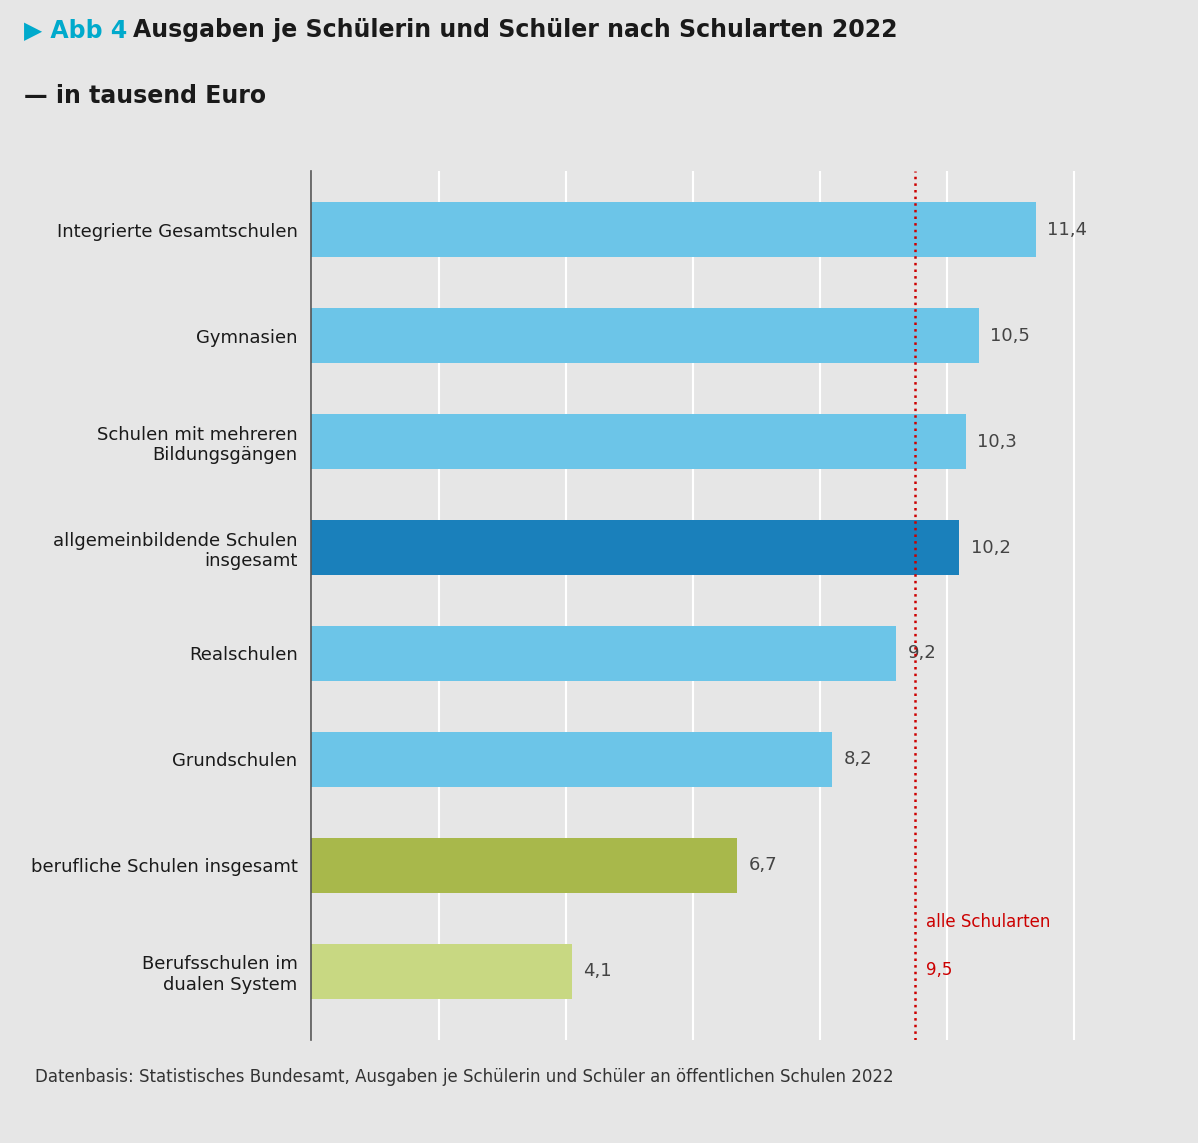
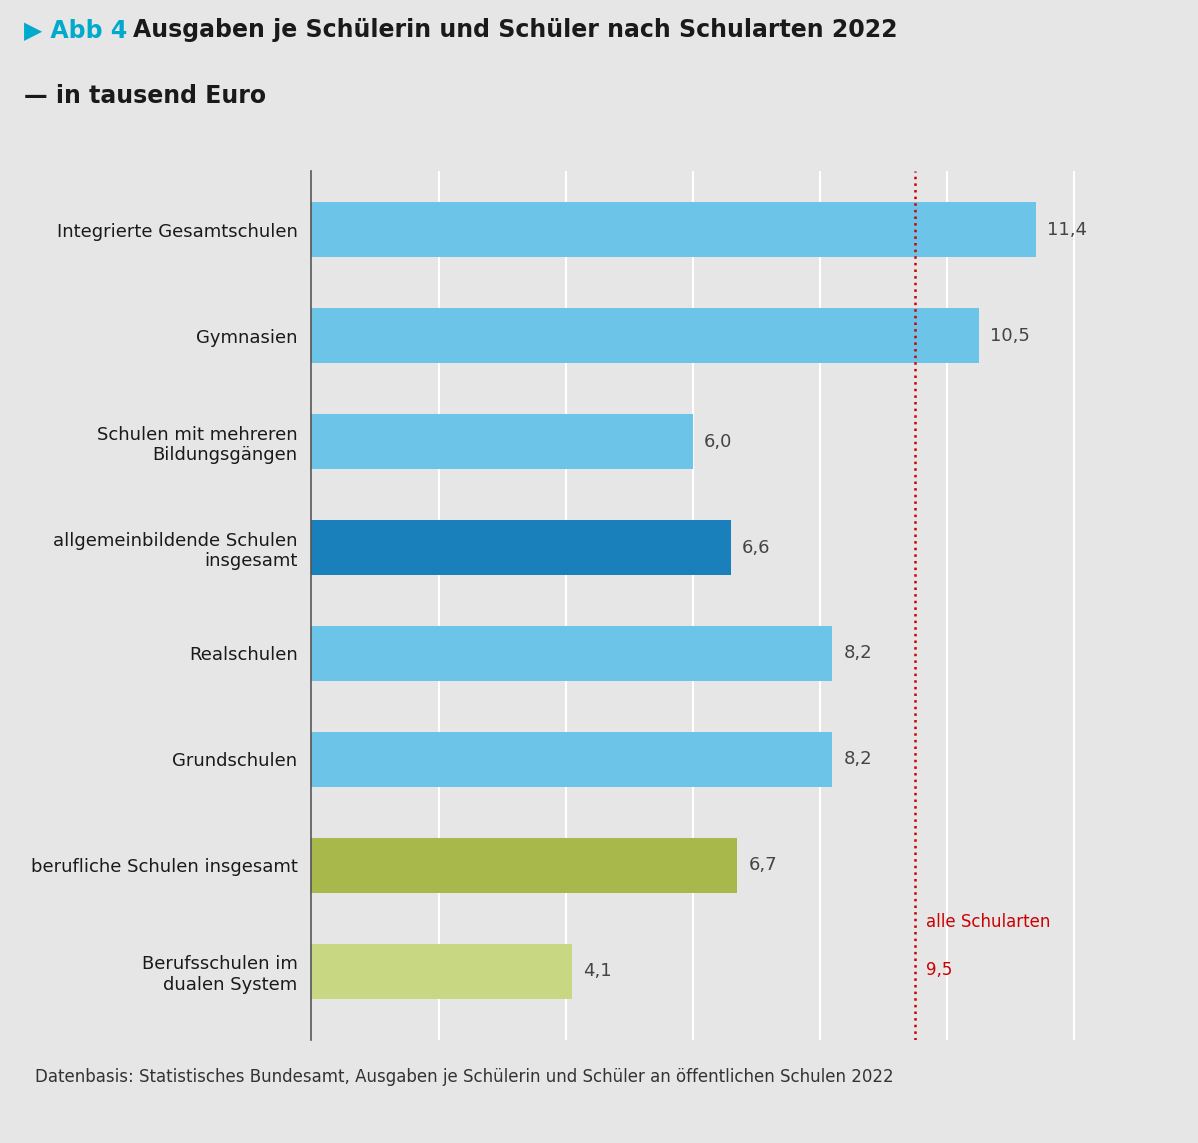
Schulen mit mehreren Bildungsgängen: 10,3 -> 6,0
allgemeinbildende Schulen insgesamt: 10,2 -> 6,6
Realschulen: 9,2 -> 8,2
